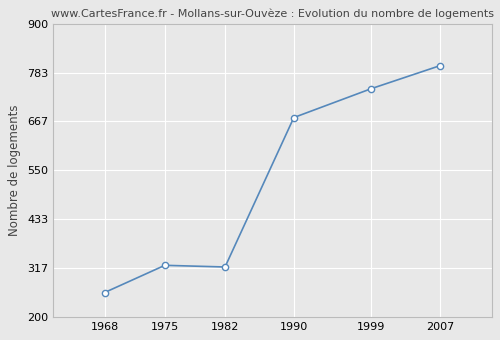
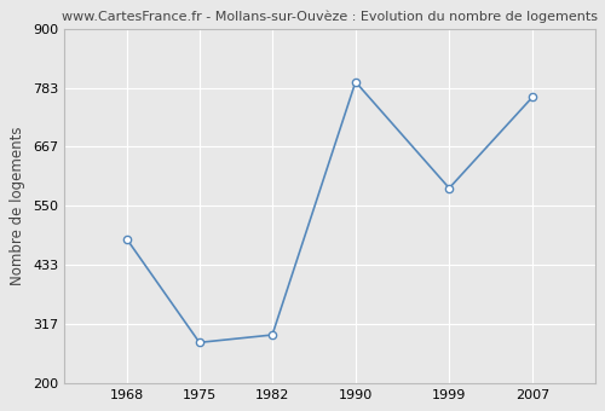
1968: 258 -> 485
1975: 323 -> 280
1982: 319 -> 295
1990: 676 -> 795
1999: 745 -> 585
2007: 800 -> 765
